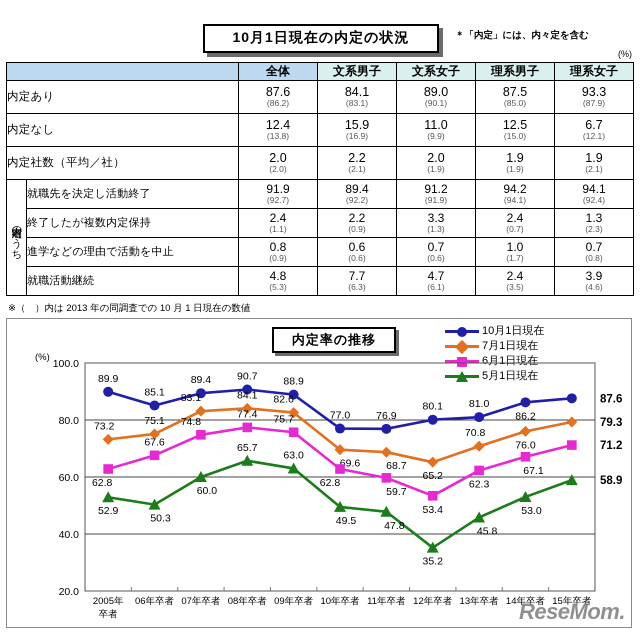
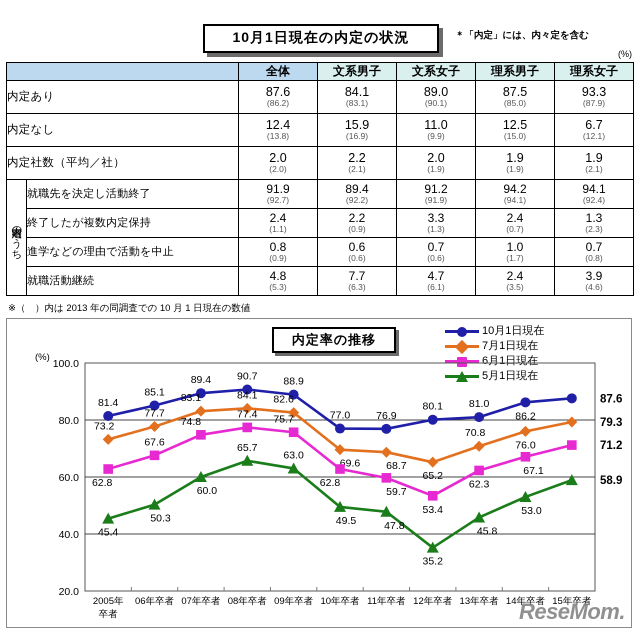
10月1日現在/2005年 卒者: 89.9 -> 81.4
5月1日現在/2005年 卒者: 52.9 -> 45.4
7月1日現在/06年卒者: 75.1 -> 77.7
